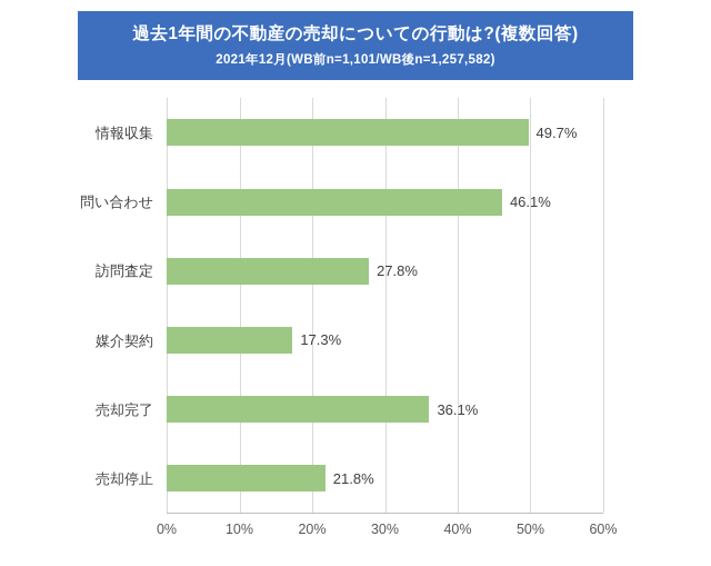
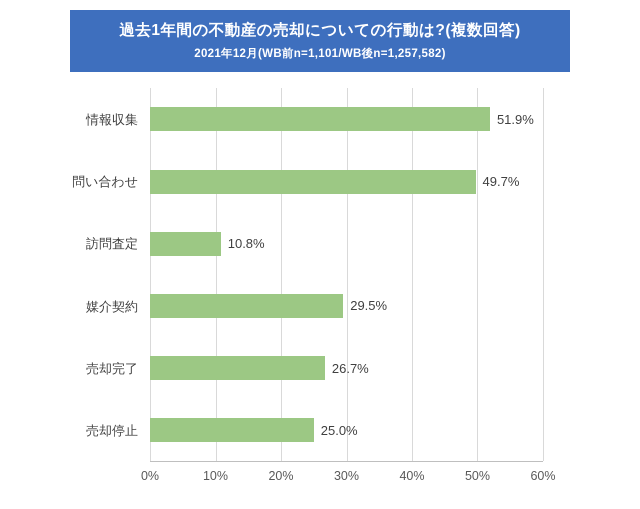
情報収集: 49.7% -> 51.9%
問い合わせ: 46.1% -> 49.7%
訪問査定: 27.8% -> 10.8%
媒介契約: 17.3% -> 29.5%
売却完了: 36.1% -> 26.7%
売却停止: 21.8% -> 25.0%
